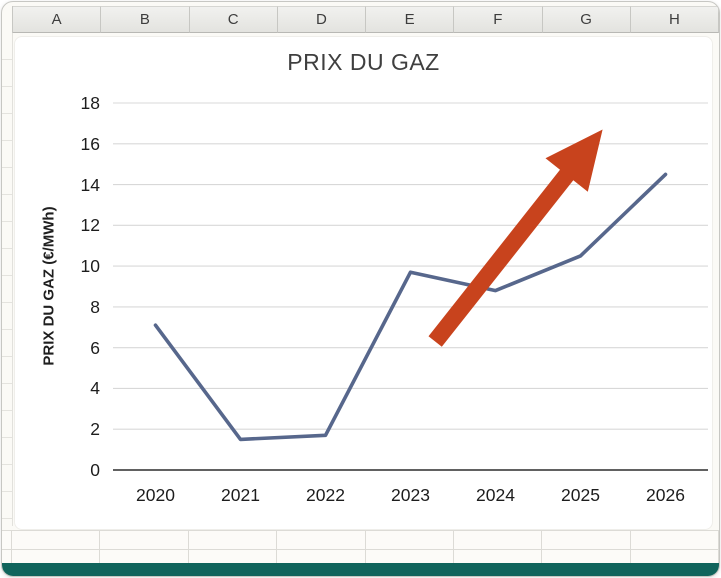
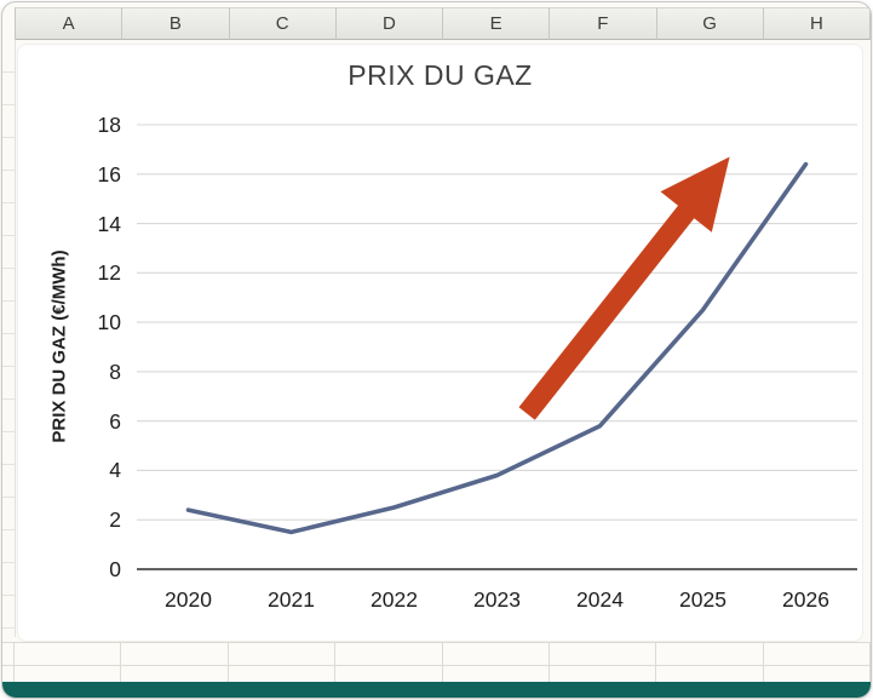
2020: 7.1 -> 2.4
2022: 1.7 -> 2.5
2023: 9.7 -> 3.8
2024: 8.8 -> 5.8
2026: 14.5 -> 16.4
